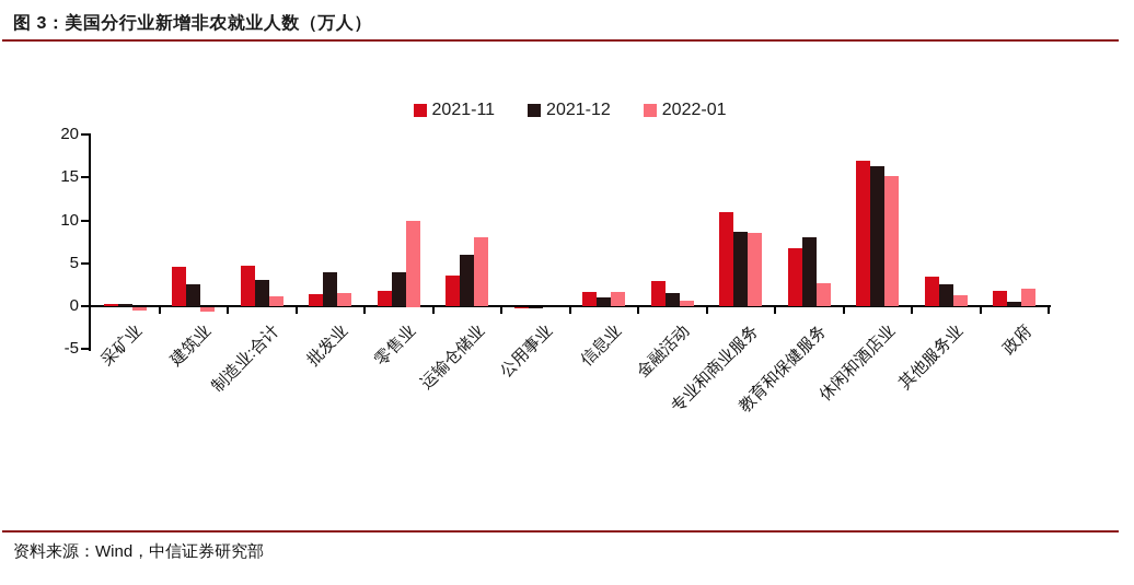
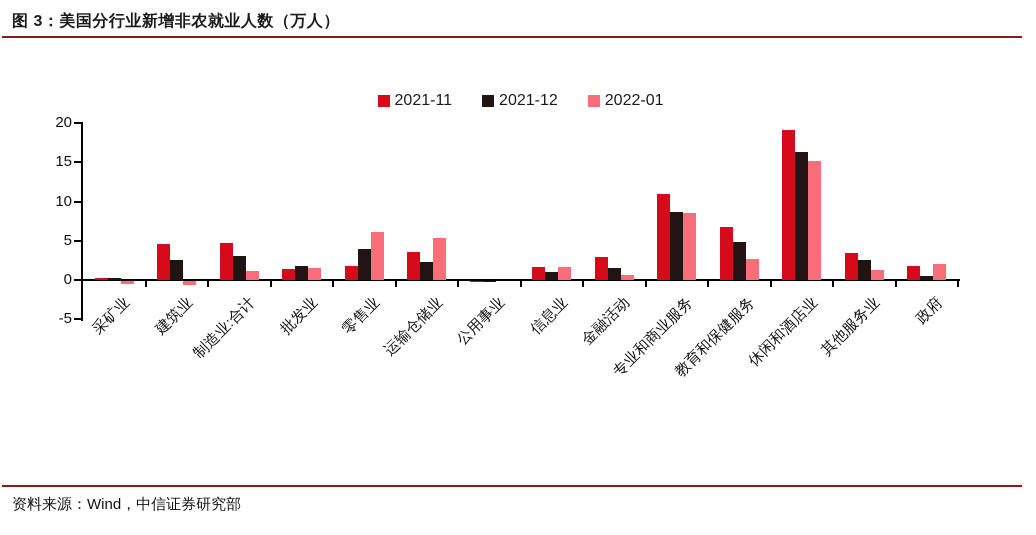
2021-12/批发业: 4 -> 2
2022-01/零售业: 10 -> 6
2021-12/运输仓储业: 6 -> 2
2022-01/运输仓储业: 8 -> 5
2021-12/教育和保健服务: 8 -> 5
2021-11/休闲和酒店业: 17 -> 19
